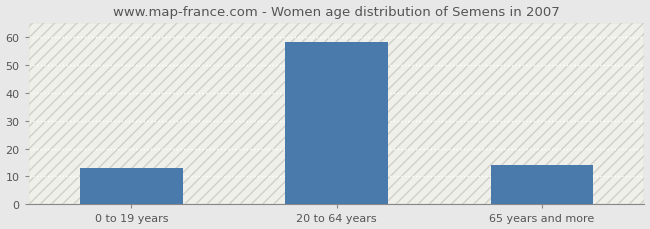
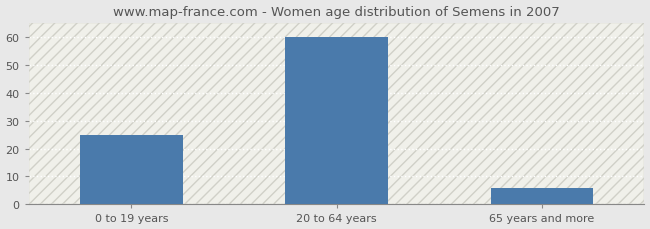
0 to 19 years: 13 -> 25
20 to 64 years: 58 -> 60
65 years and more: 14 -> 6
